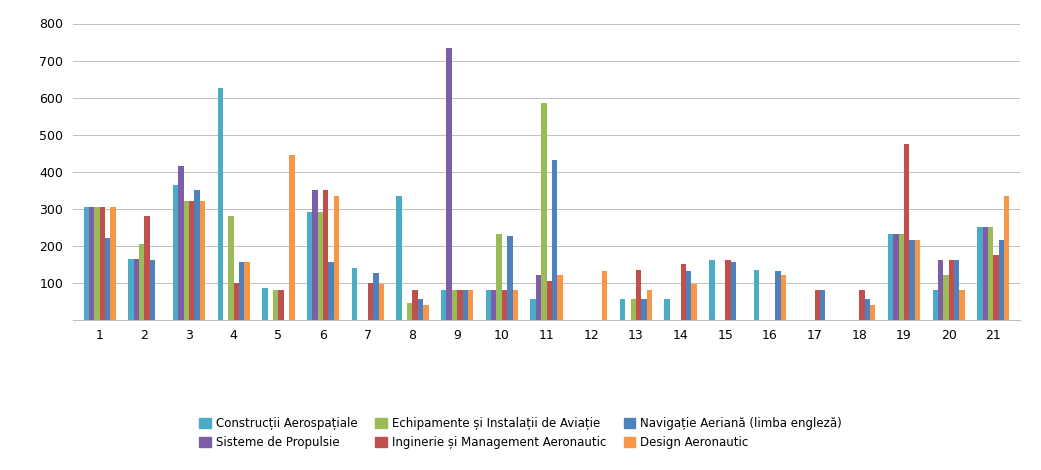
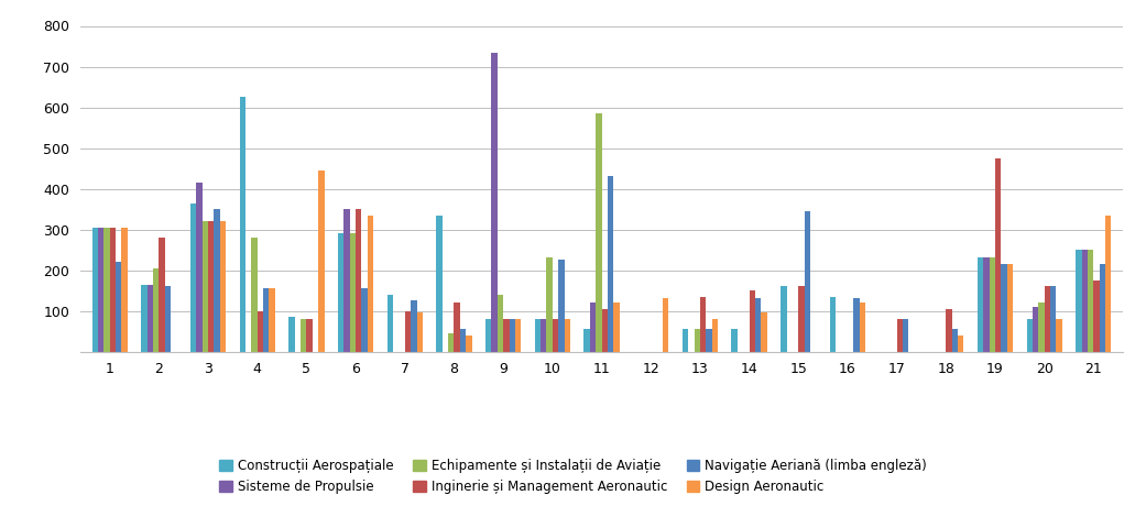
Inginerie și Management Aeronautic/8: 80 -> 120
Echipamente și Instalații de Aviație/9: 80 -> 140
Navigație Aeriană (limba engleză)/15: 155 -> 345
Inginerie și Management Aeronautic/18: 80 -> 105
Sisteme de Propulsie/20: 160 -> 110
